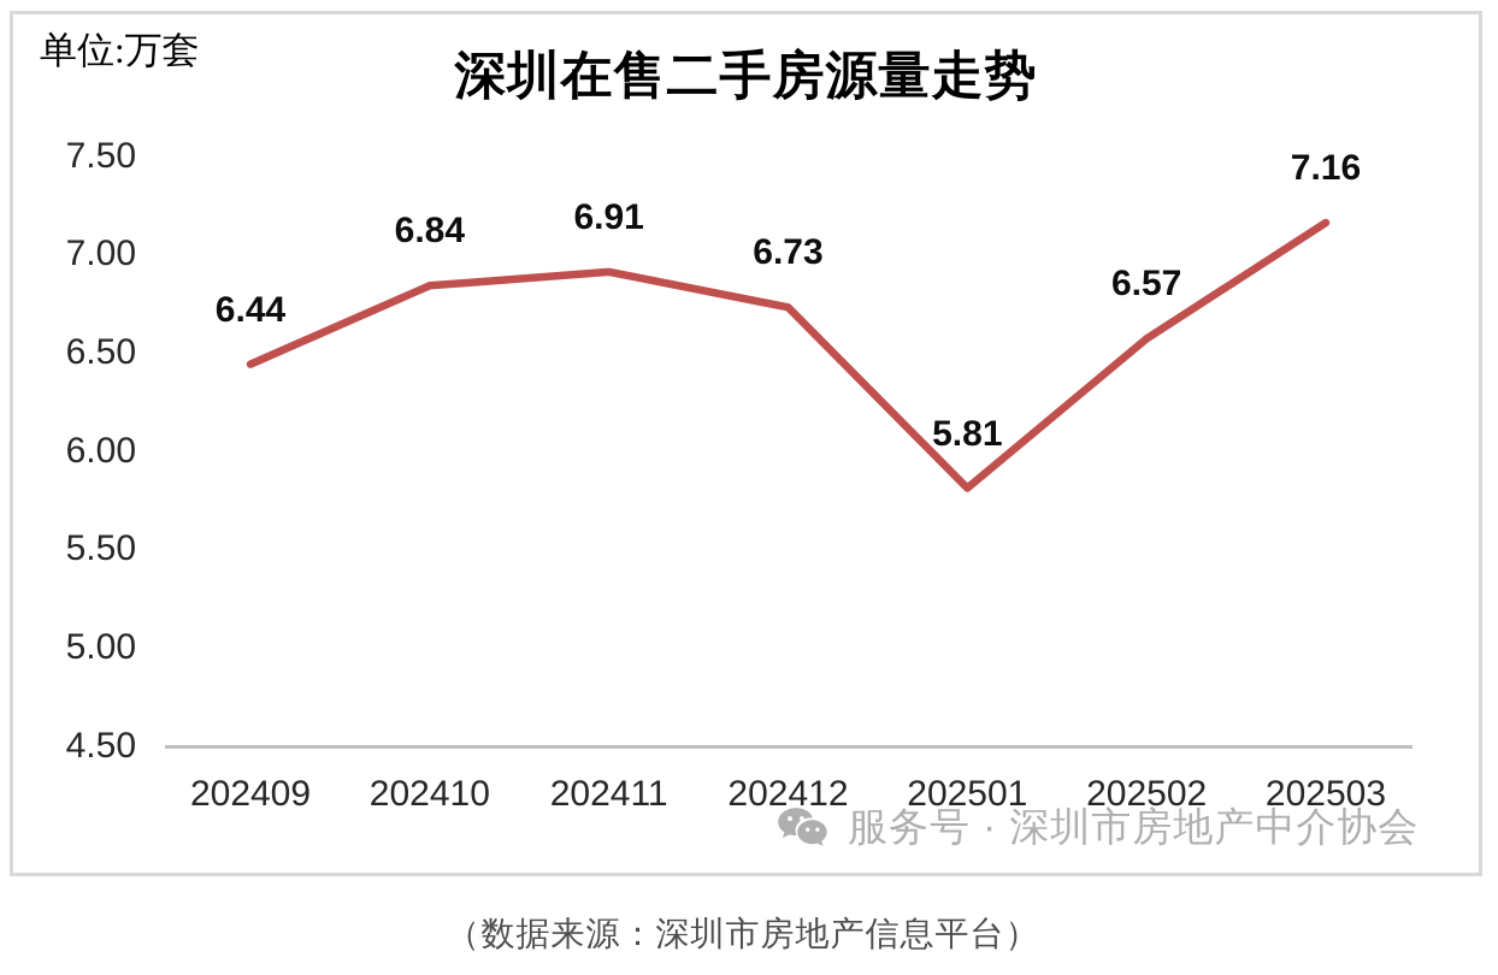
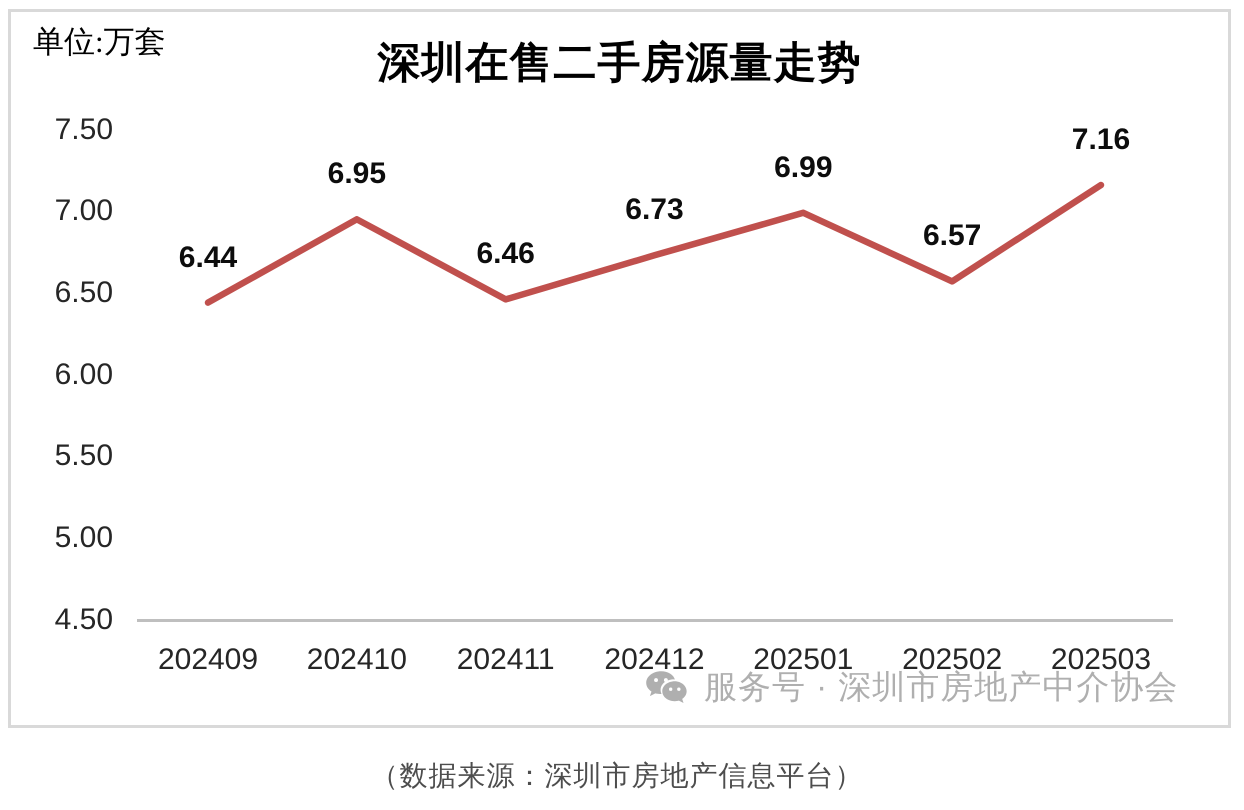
202410: 6.84 -> 6.95
202411: 6.91 -> 6.46
202501: 5.81 -> 6.99
